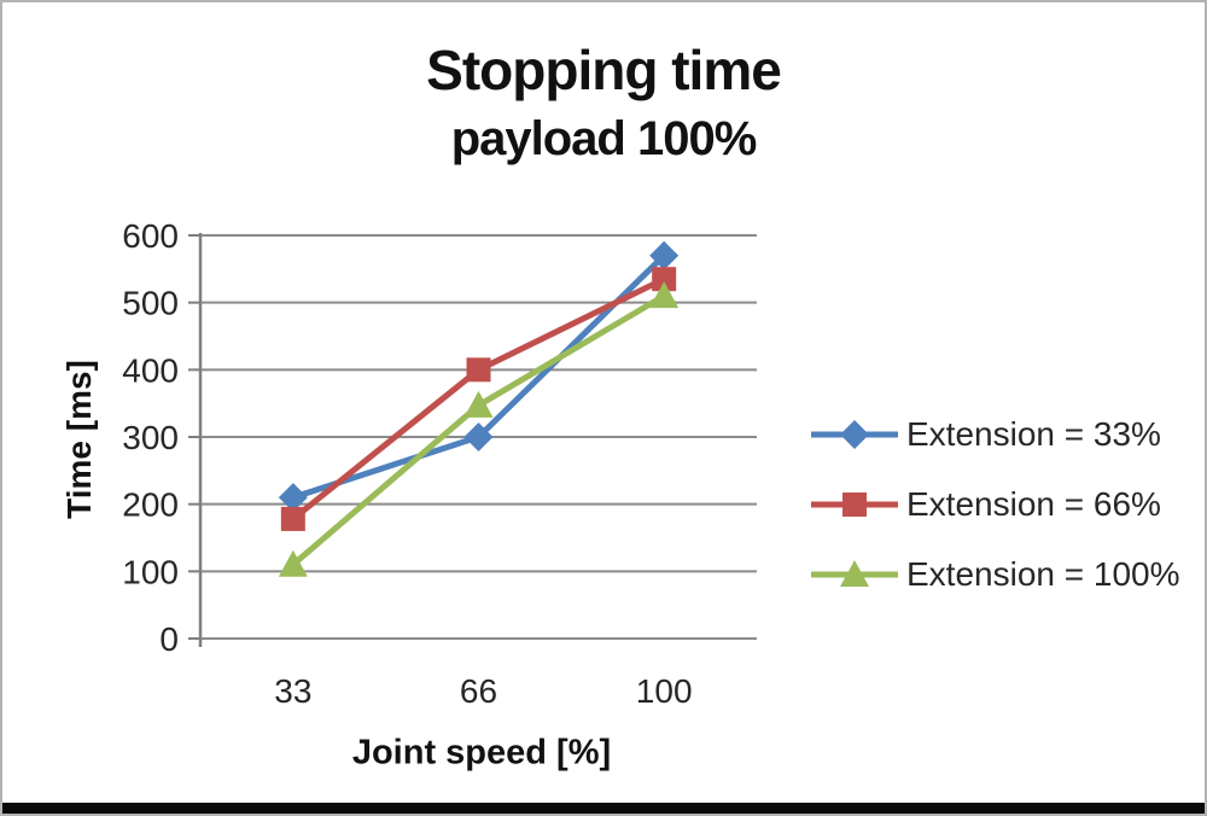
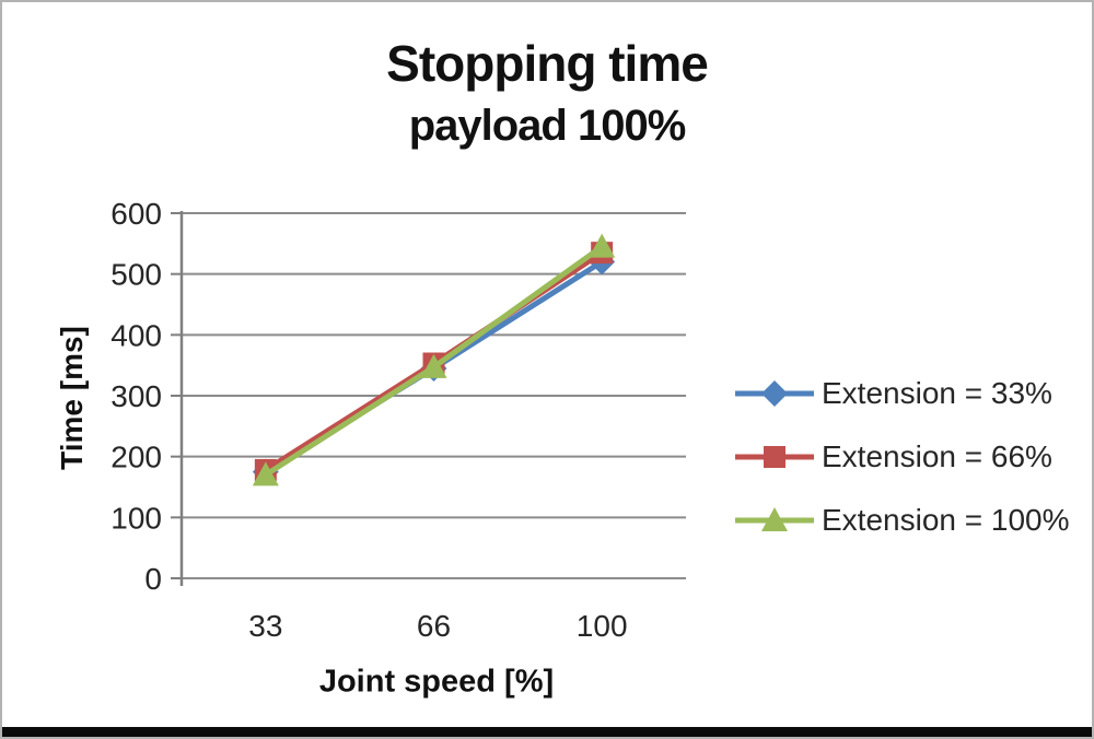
Extension = 33%/33: 210 -> 180
Extension = 100%/33: 110 -> 170
Extension = 33%/66: 300 -> 340
Extension = 66%/66: 400 -> 350
Extension = 33%/100: 570 -> 520
Extension = 100%/100: 510 -> 540
